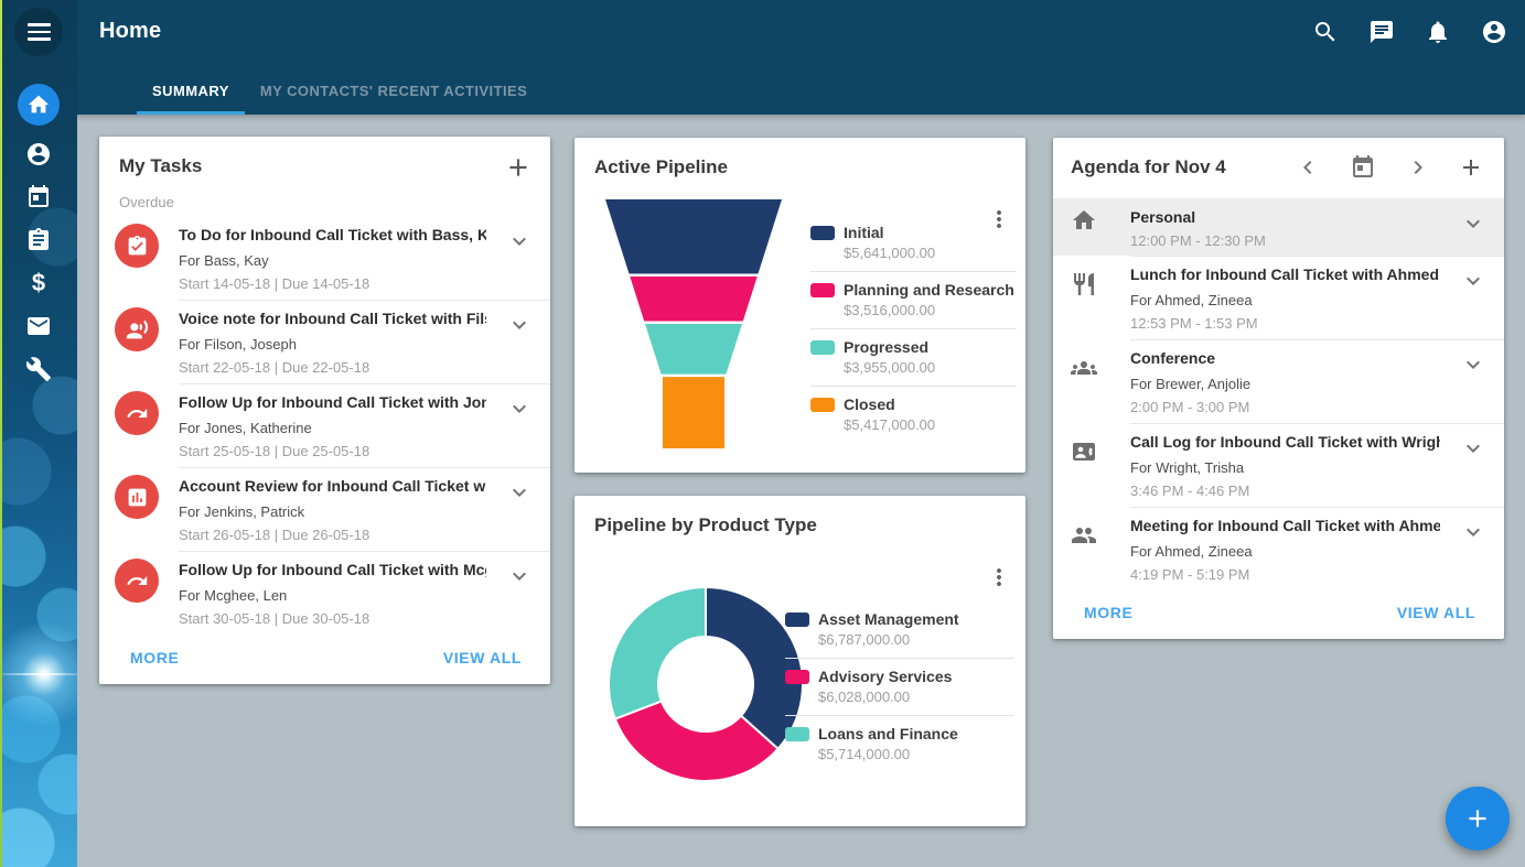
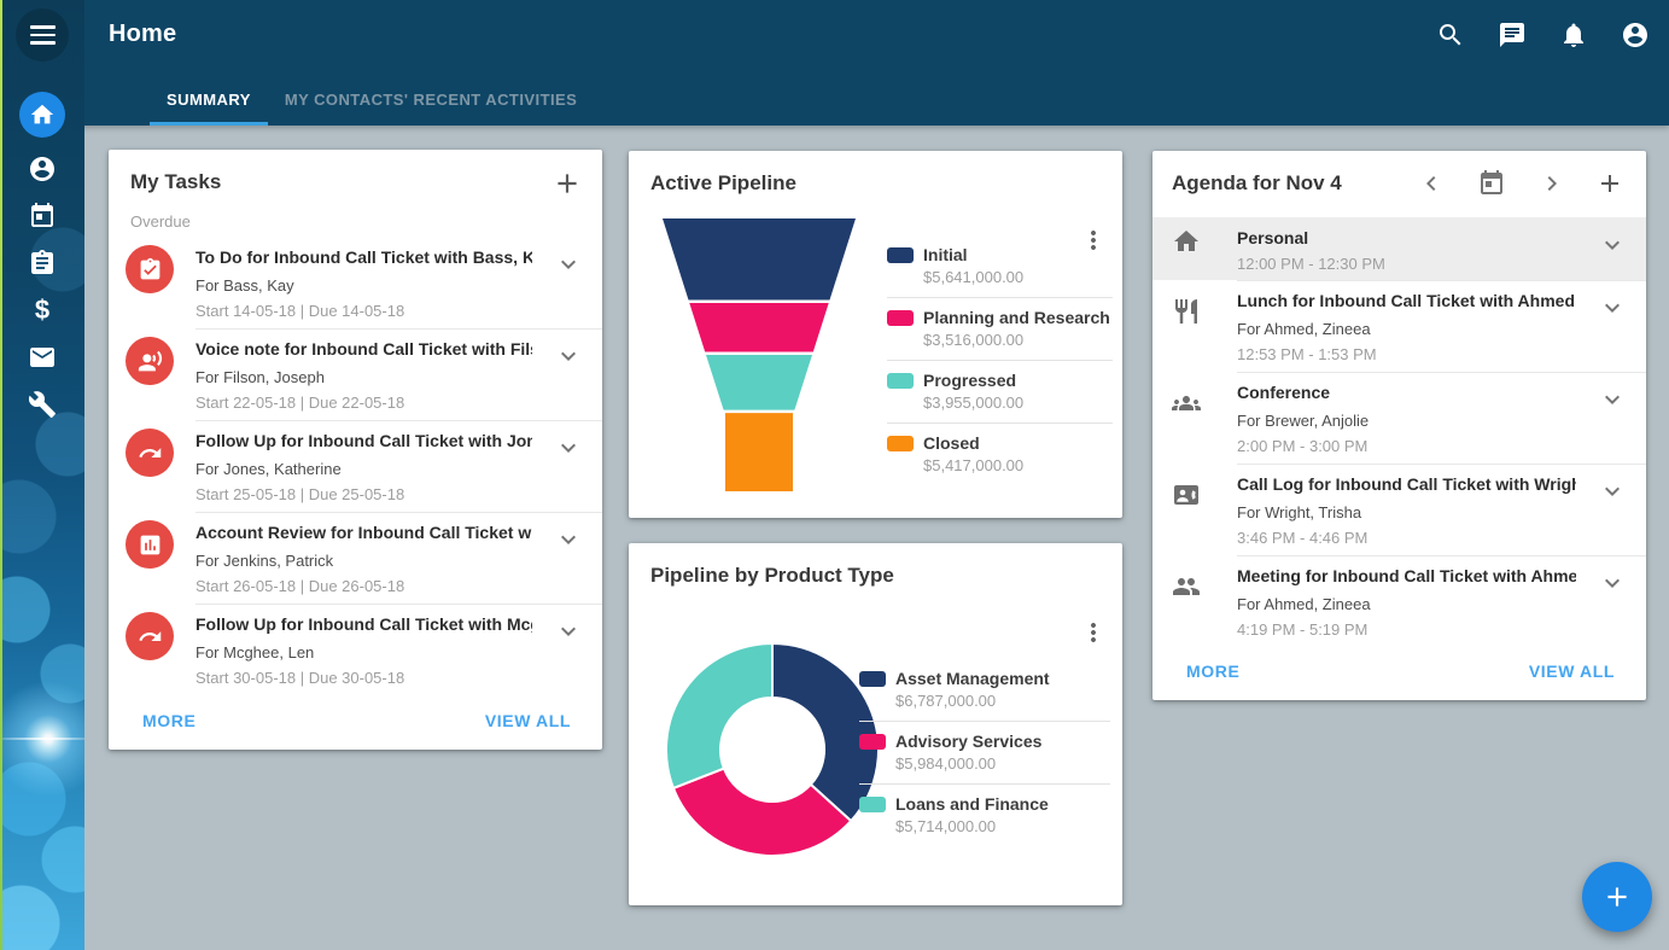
Pipeline by Product Type/Advisory Services: $6,028,000.00 -> $5,984,000.00
